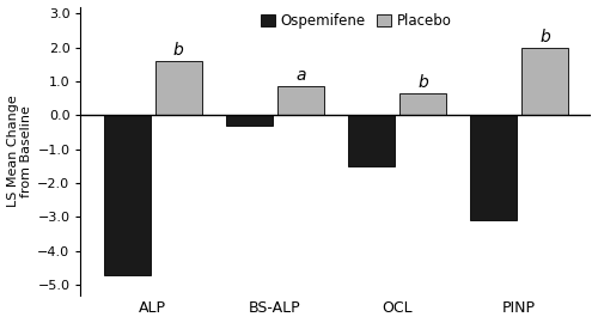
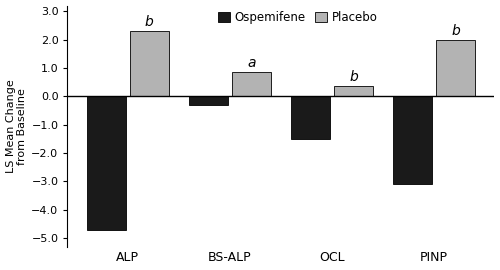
Placebo/ALP: 1.60 -> 2.30
Placebo/OCL: 0.65 -> 0.35
